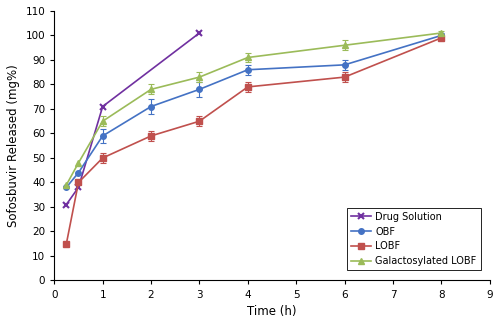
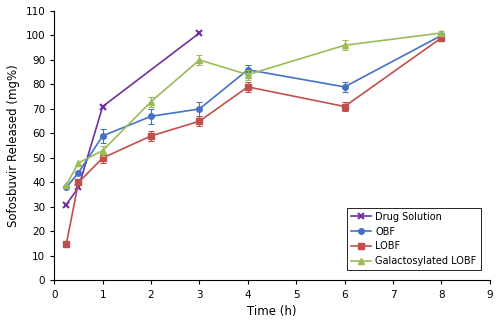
Galactosylated LOBF/1: 65 -> 53
OBF/2: 71 -> 67
Galactosylated LOBF/2: 78 -> 73
OBF/3: 78 -> 70
Galactosylated LOBF/3: 83 -> 90
Galactosylated LOBF/4: 91 -> 84
OBF/6: 88 -> 79
LOBF/6: 83 -> 71
